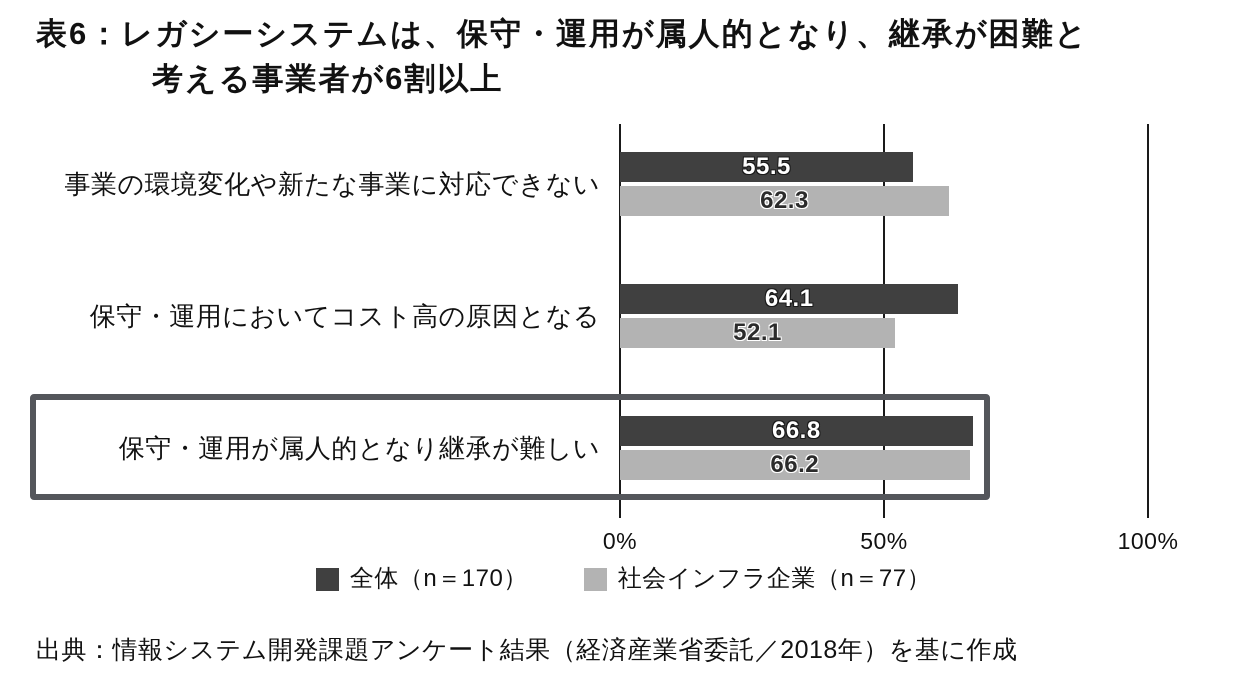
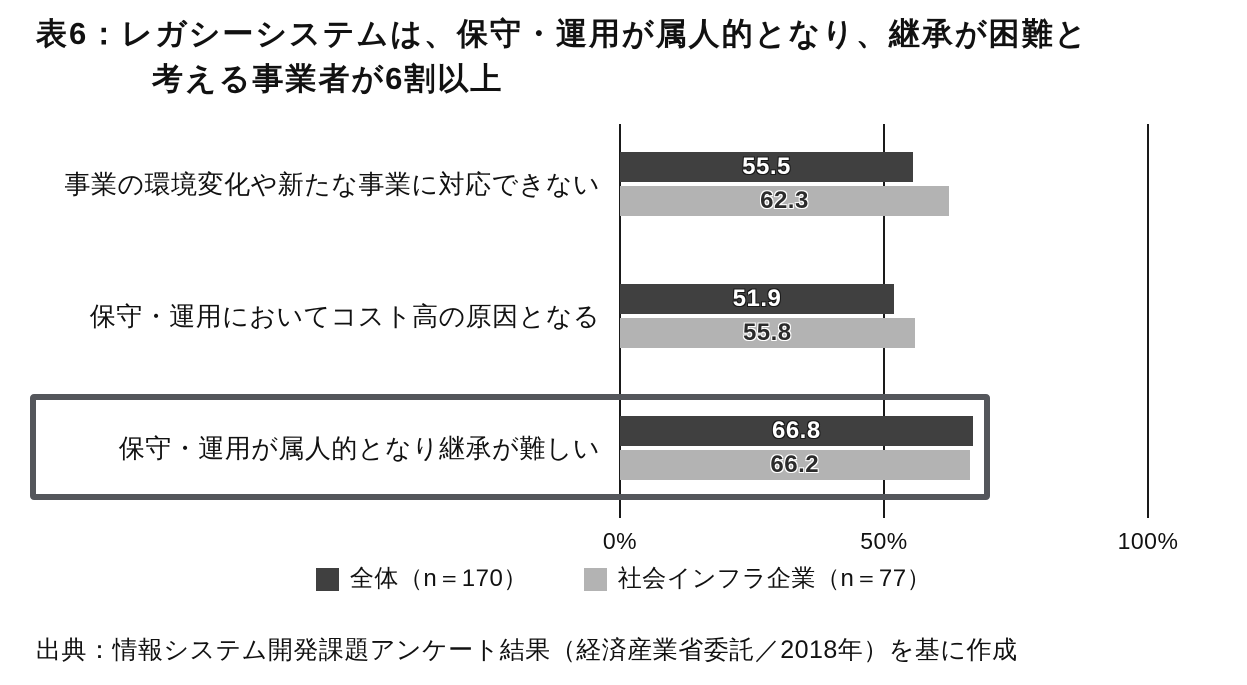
全体（n＝170）/保守・運用においてコスト高の原因となる: 64.1 -> 51.9
社会インフラ企業（n＝77）/保守・運用においてコスト高の原因となる: 52.1 -> 55.8
